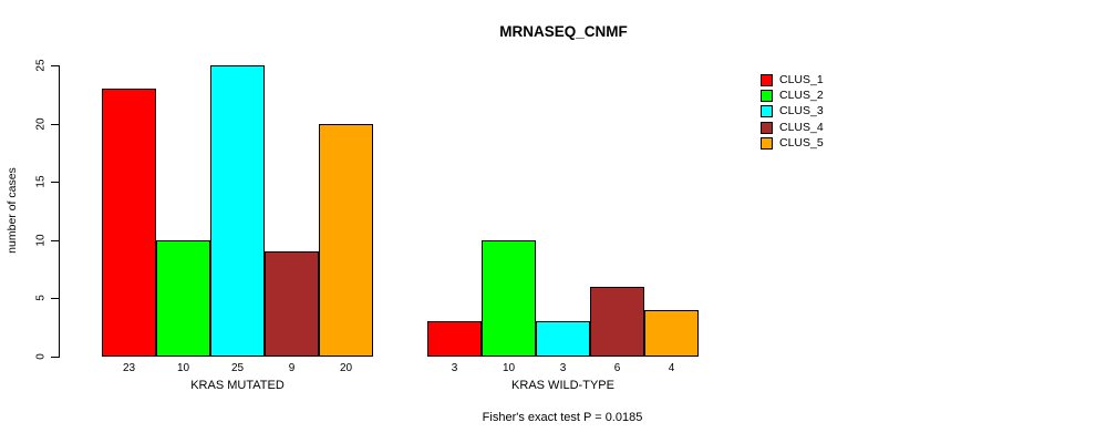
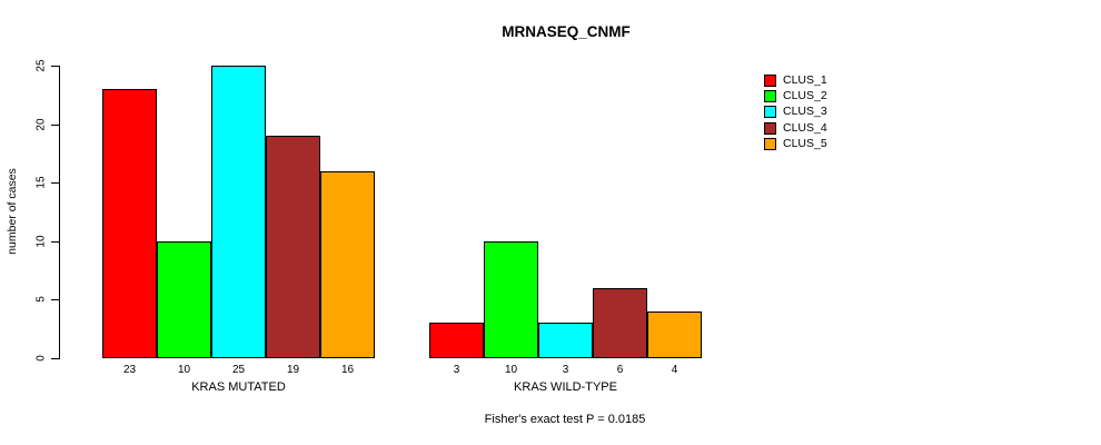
CLUS_4/KRAS MUTATED: 9 -> 19
CLUS_5/KRAS MUTATED: 20 -> 16
